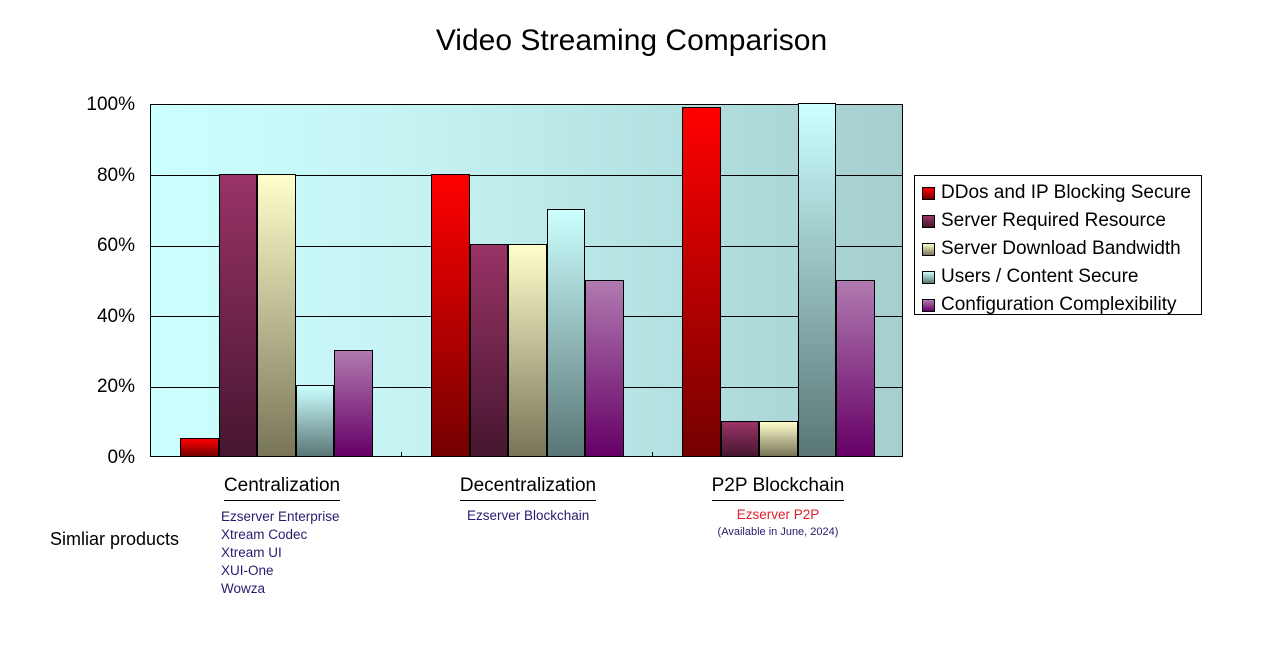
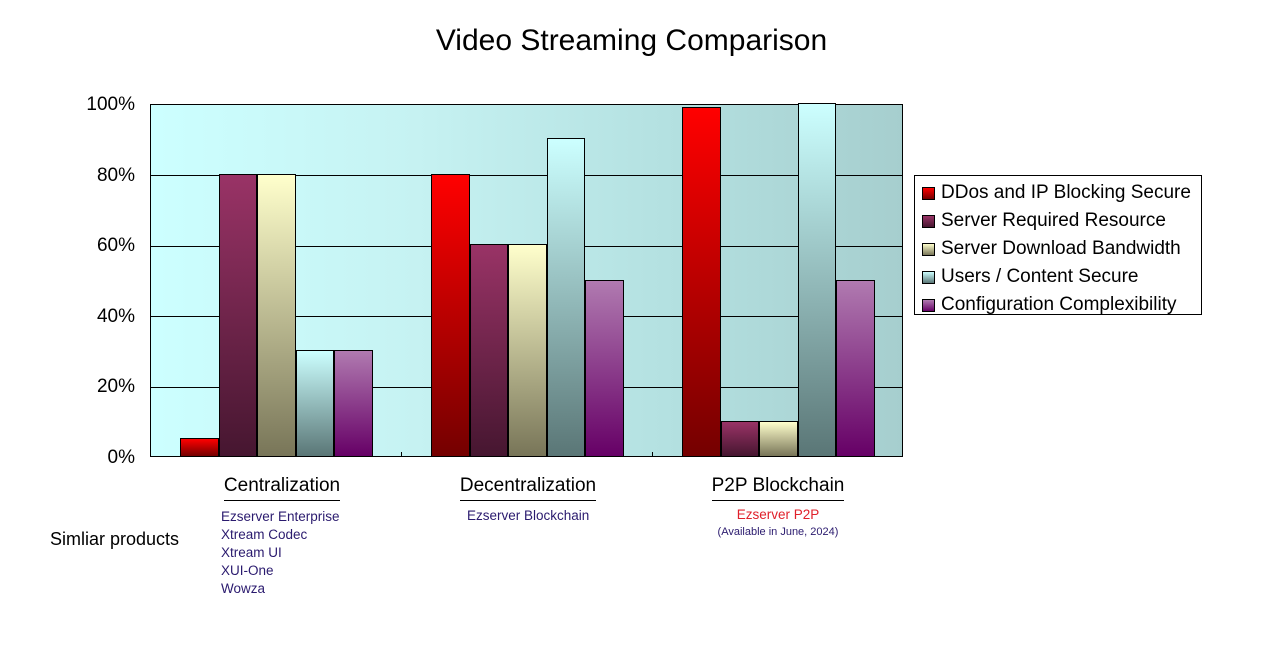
Users / Content Secure/Centralization: 20% -> 30%
Users / Content Secure/Decentralization: 70% -> 90%
